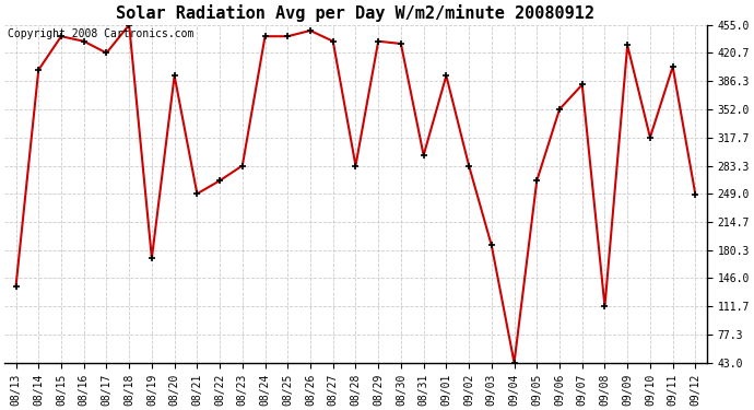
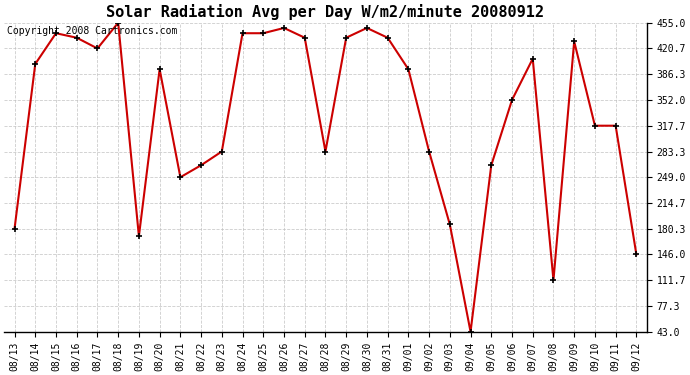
08/13: 136 -> 180
08/30: 432 -> 448
08/31: 296 -> 435
09/07: 382 -> 407
09/11: 404 -> 318
09/12: 248 -> 146
